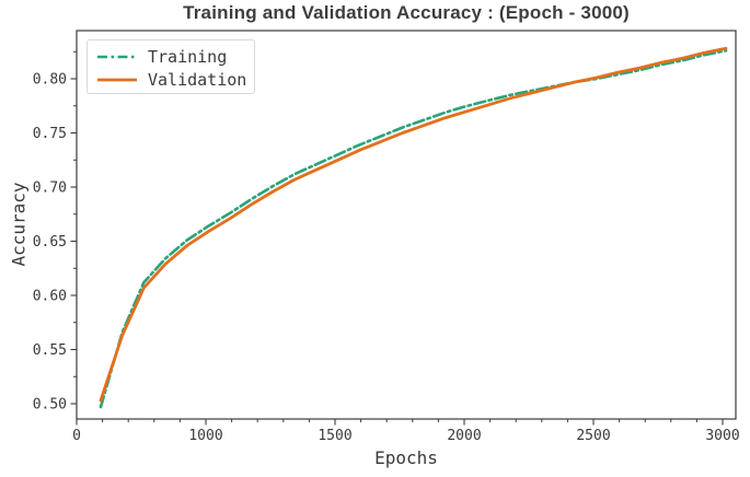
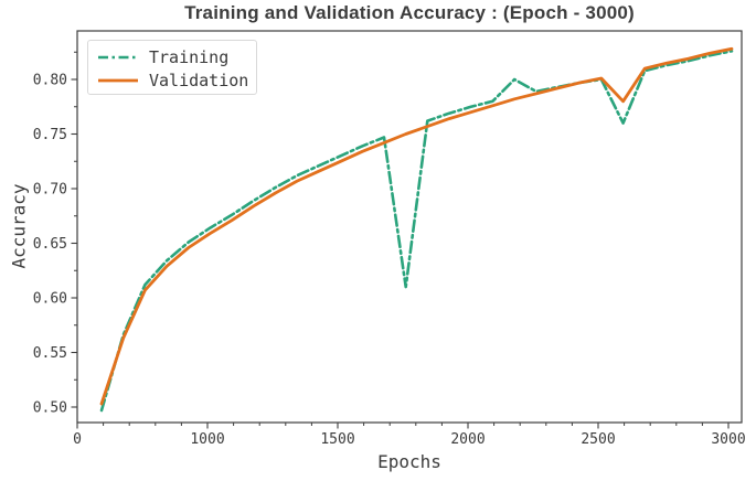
Training/1500: 0.76 -> 0.61
Training/2000: 0.79 -> 0.80
Training/2500: 0.80 -> 0.76
Validation/2500: 0.81 -> 0.78
